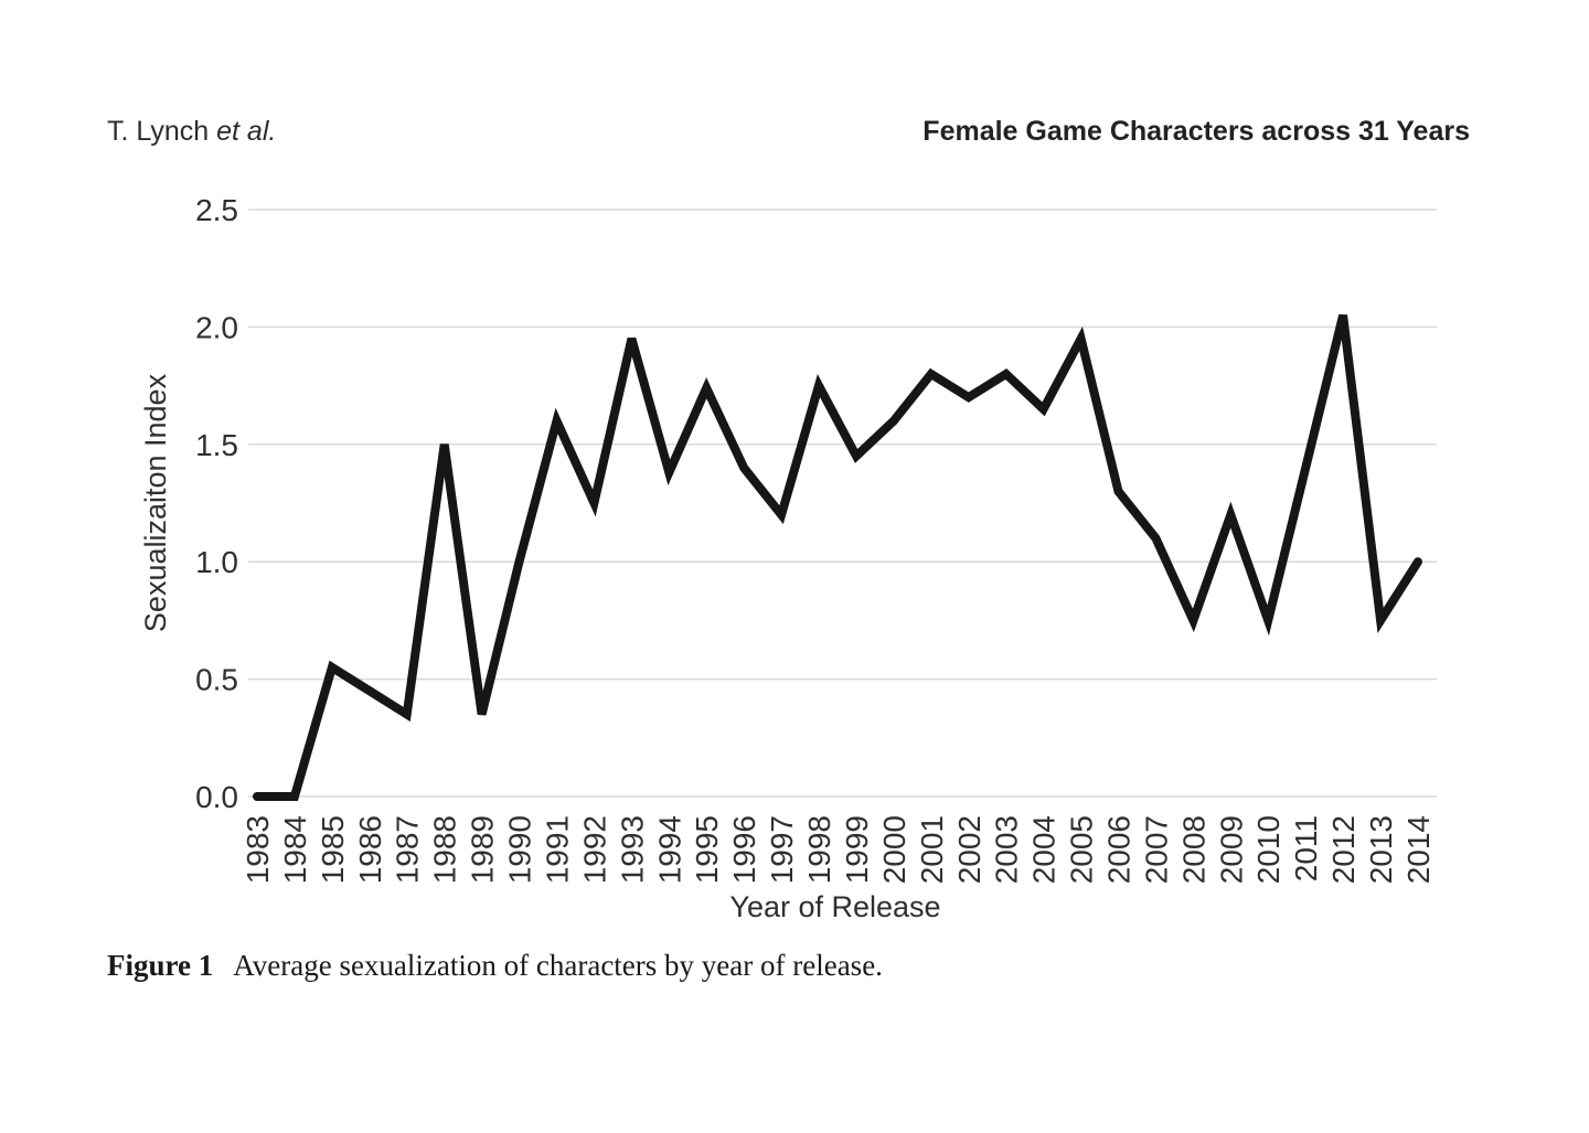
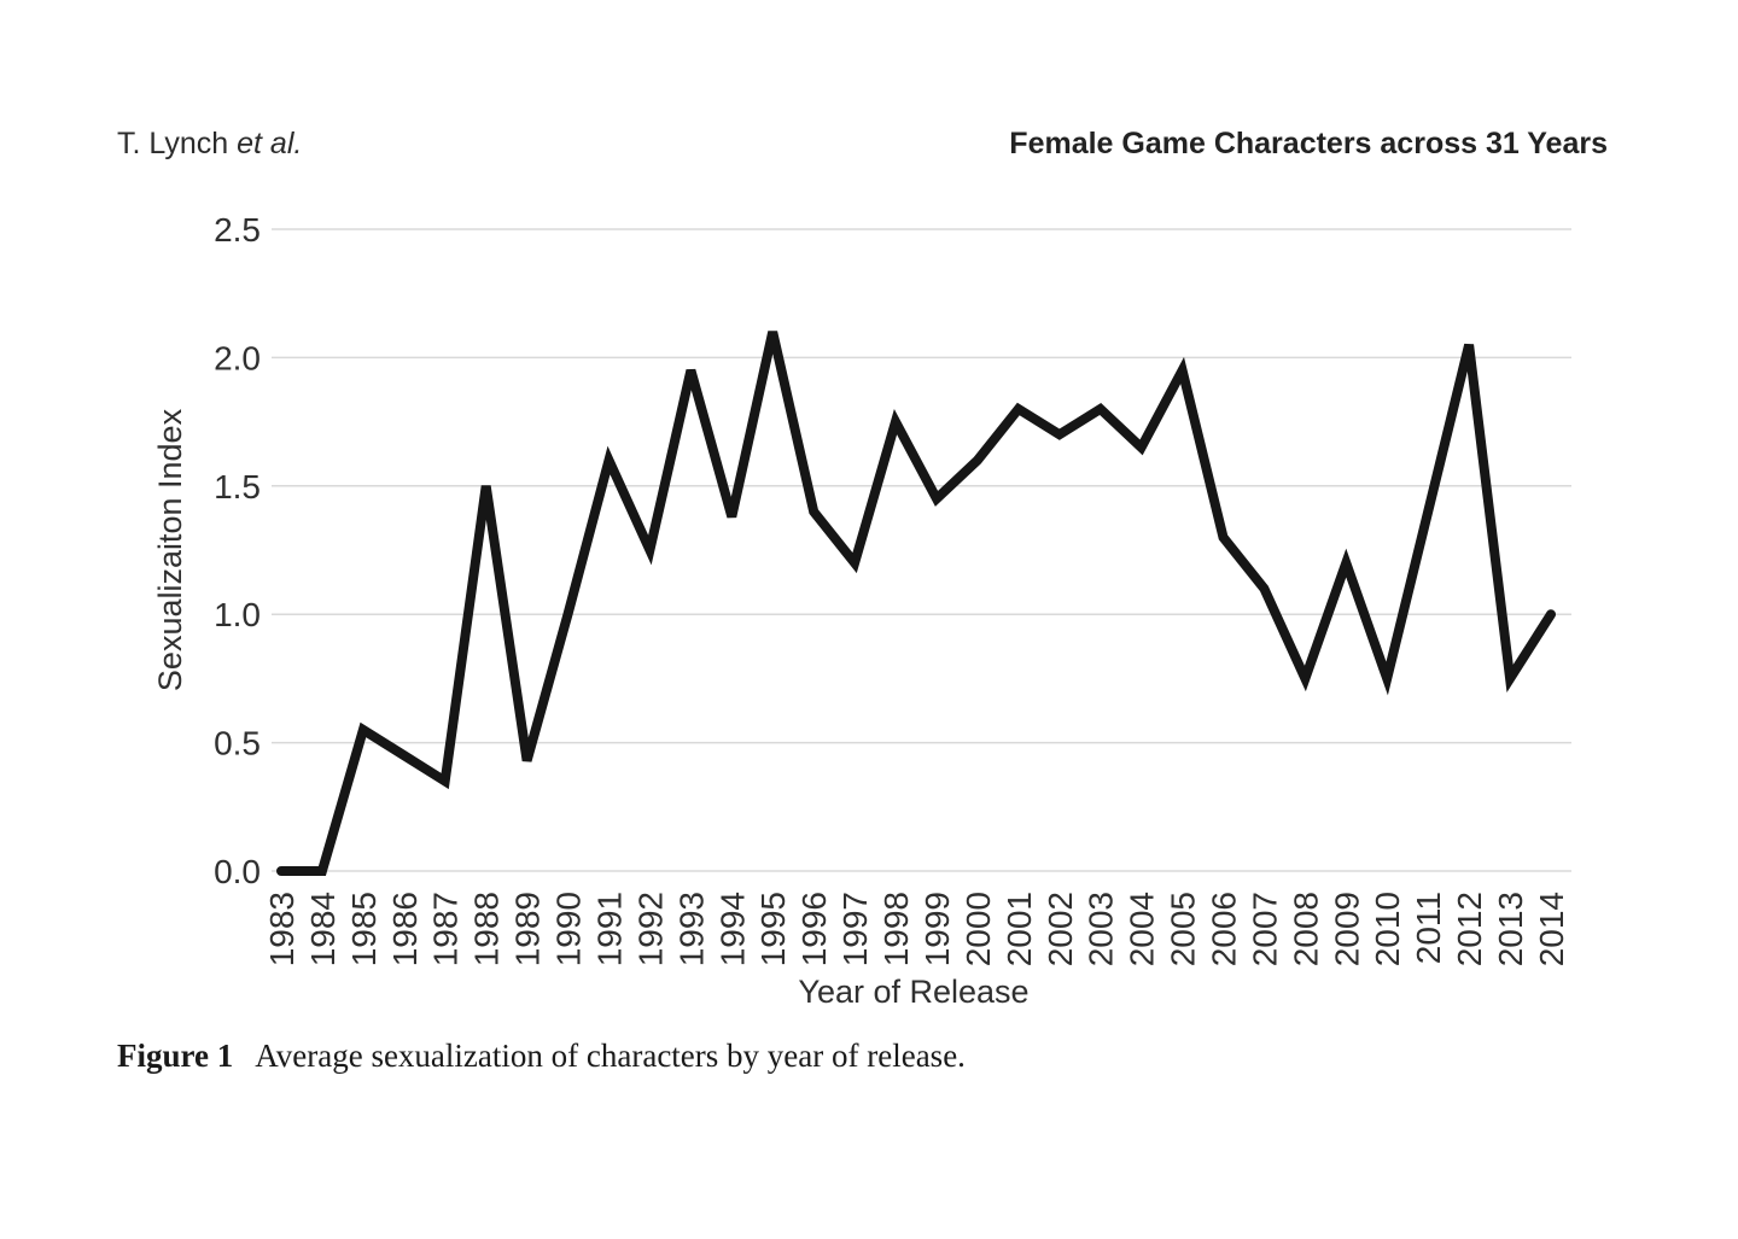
1989: 0.35 -> 0.43
1995: 1.74 -> 2.10
